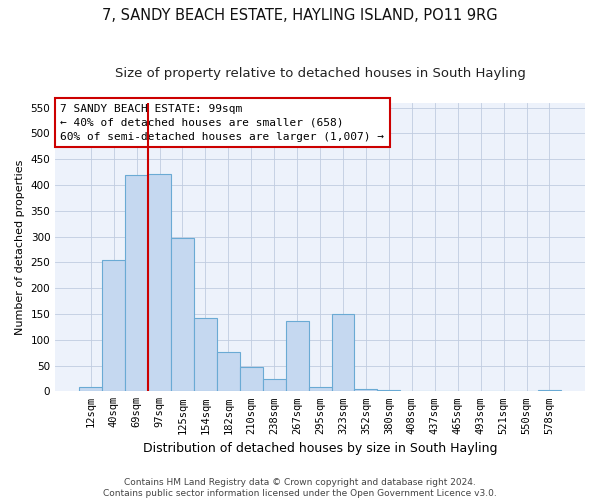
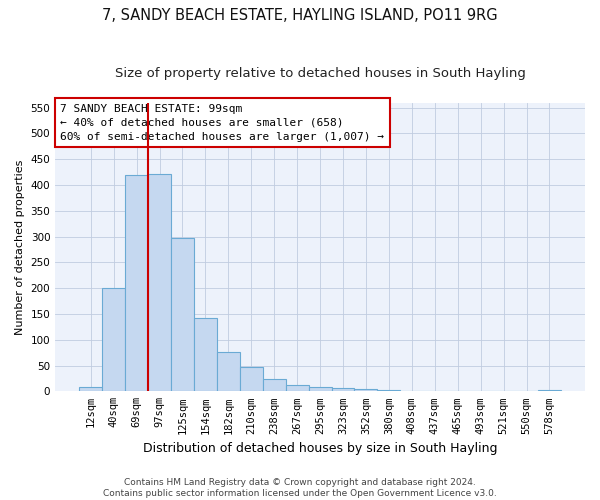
40sqm: 254 -> 200
267sqm: 136 -> 12
323sqm: 150 -> 6
